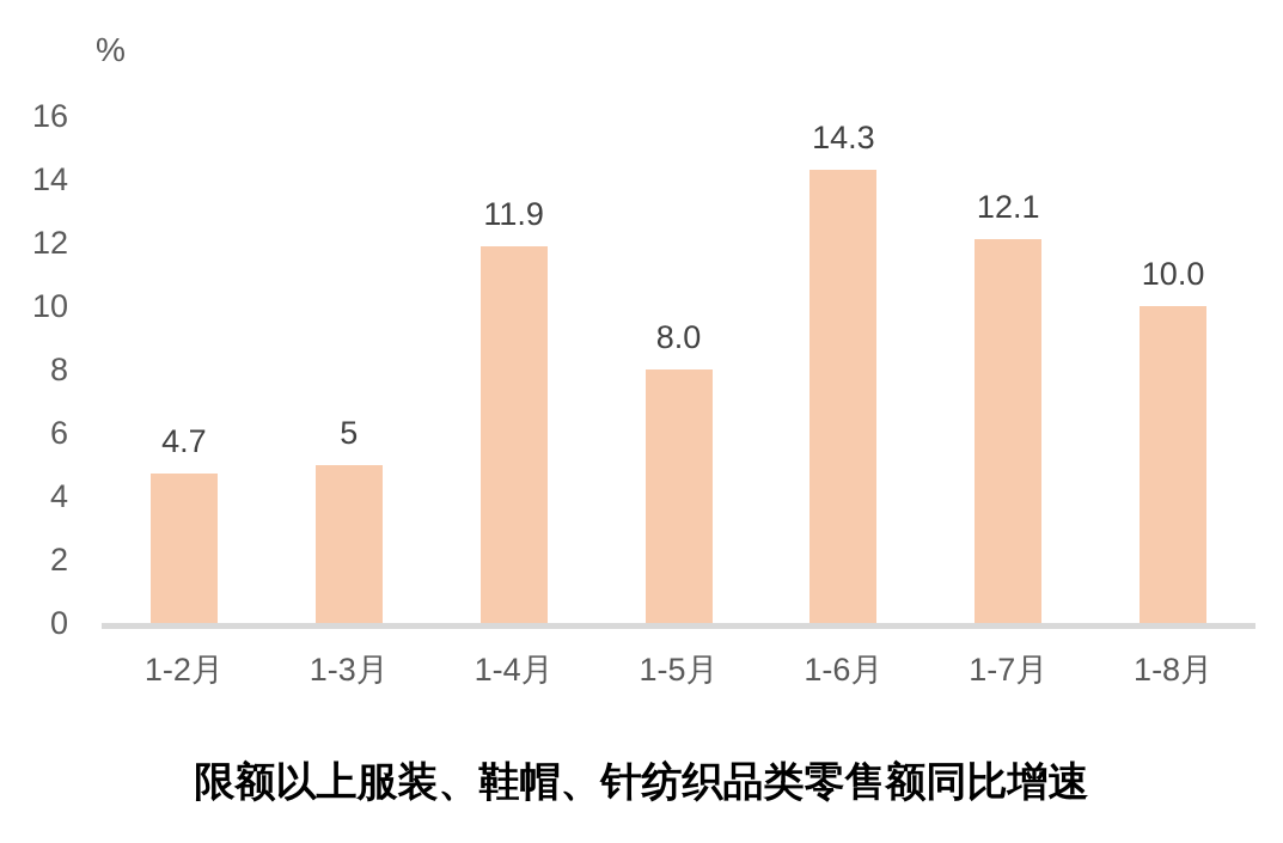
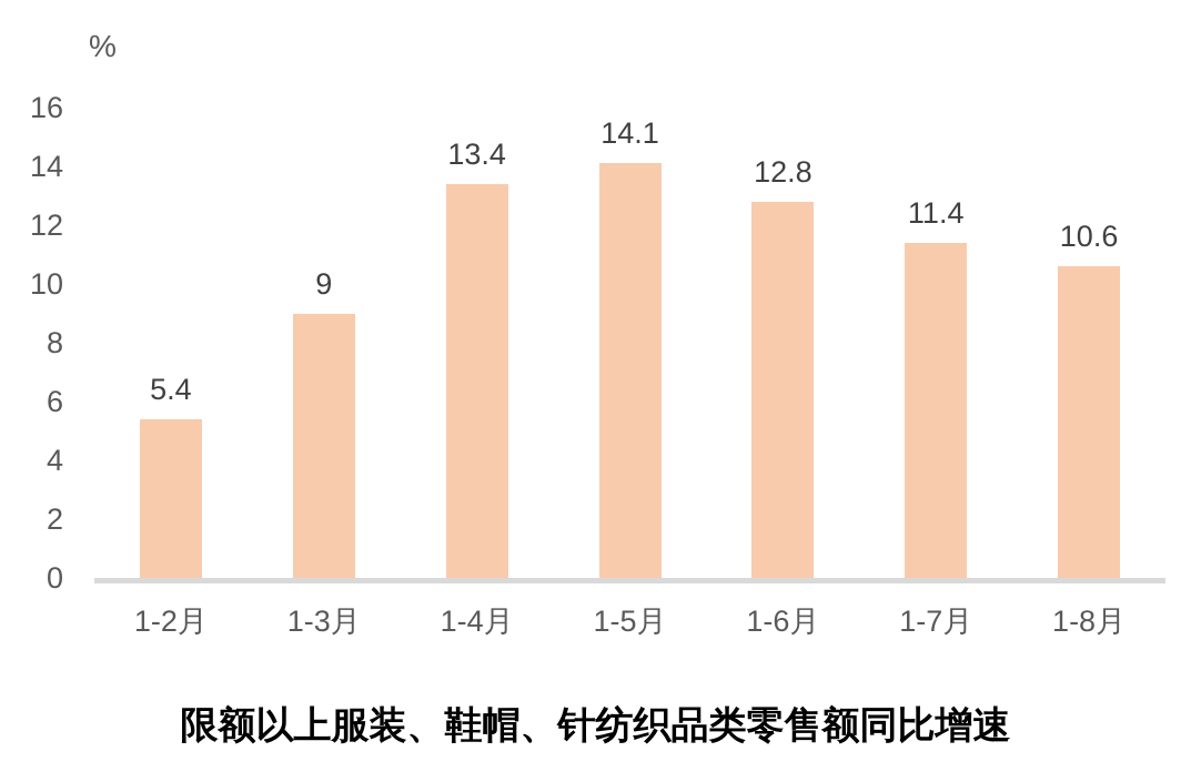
1-2月: 4.7 -> 5.4
1-3月: 5 -> 9
1-4月: 11.9 -> 13.4
1-5月: 8.0 -> 14.1
1-6月: 14.3 -> 12.8
1-7月: 12.1 -> 11.4
1-8月: 10.0 -> 10.6
